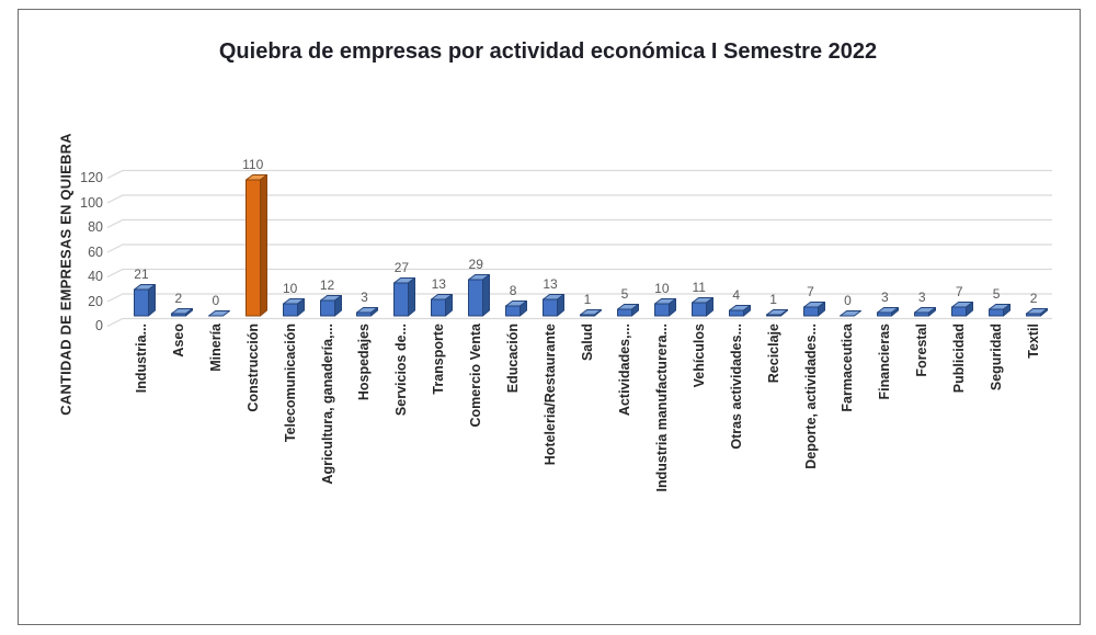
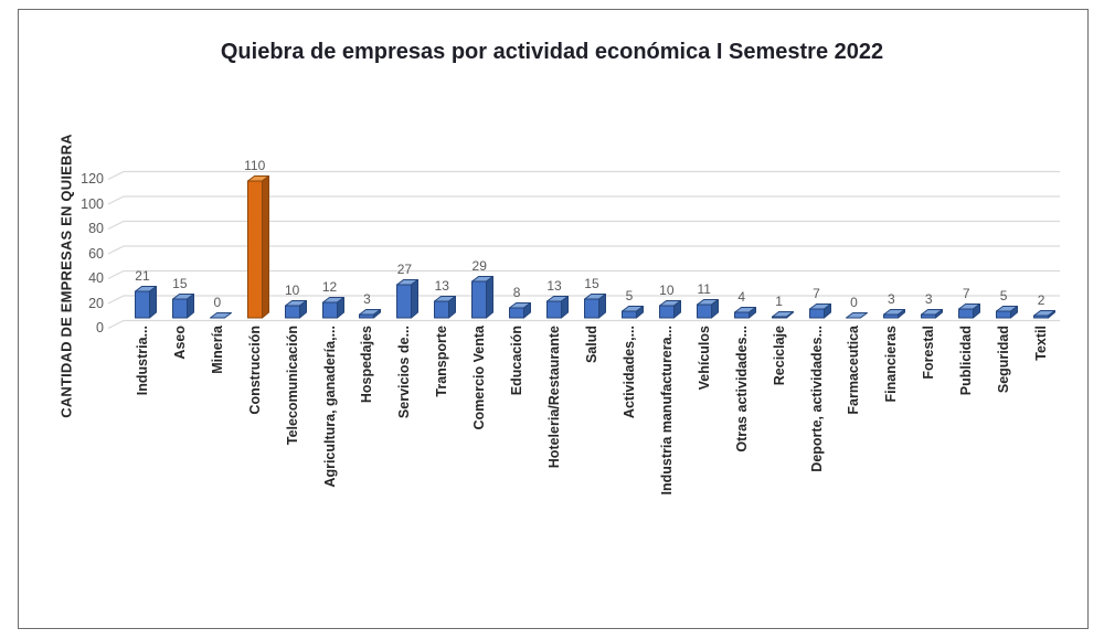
Aseo: 2 -> 15
Salud: 1 -> 15
